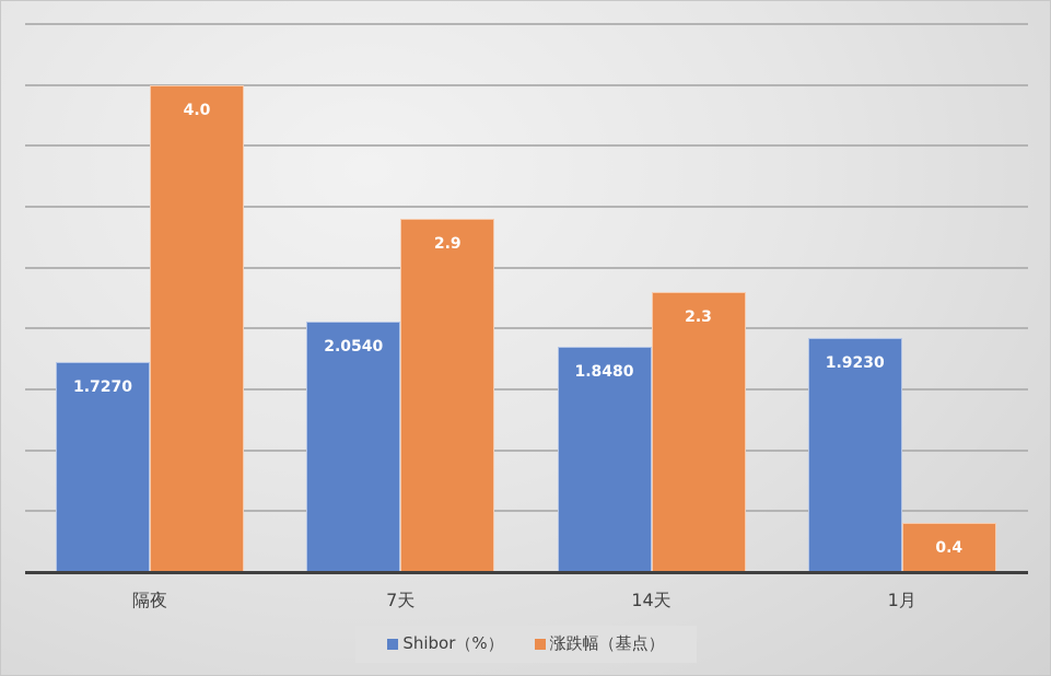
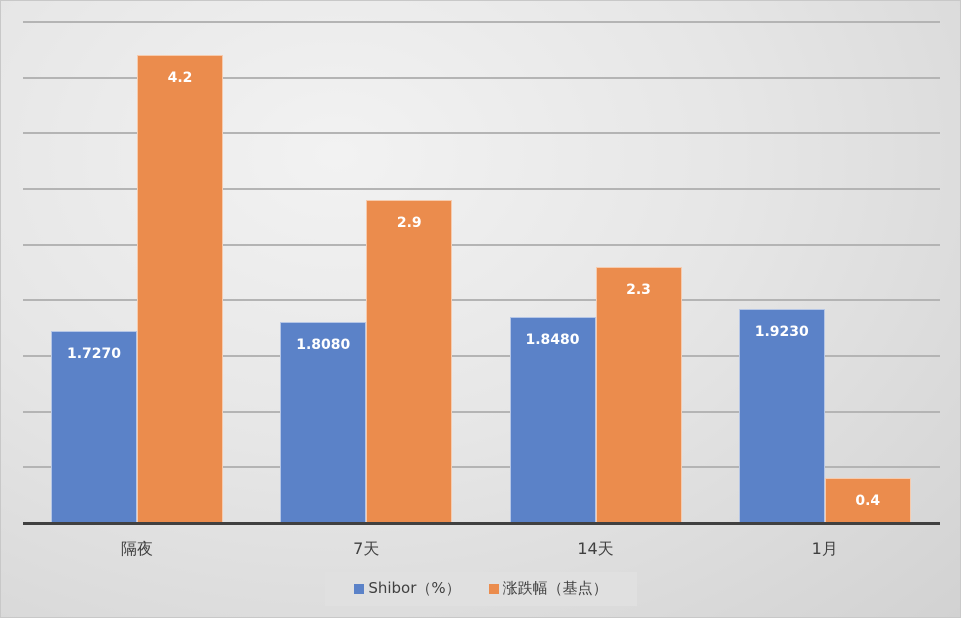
涨跌幅（基点）/隔夜: 4.0 -> 4.2
Shibor（%）/7天: 2.0540 -> 1.8080
